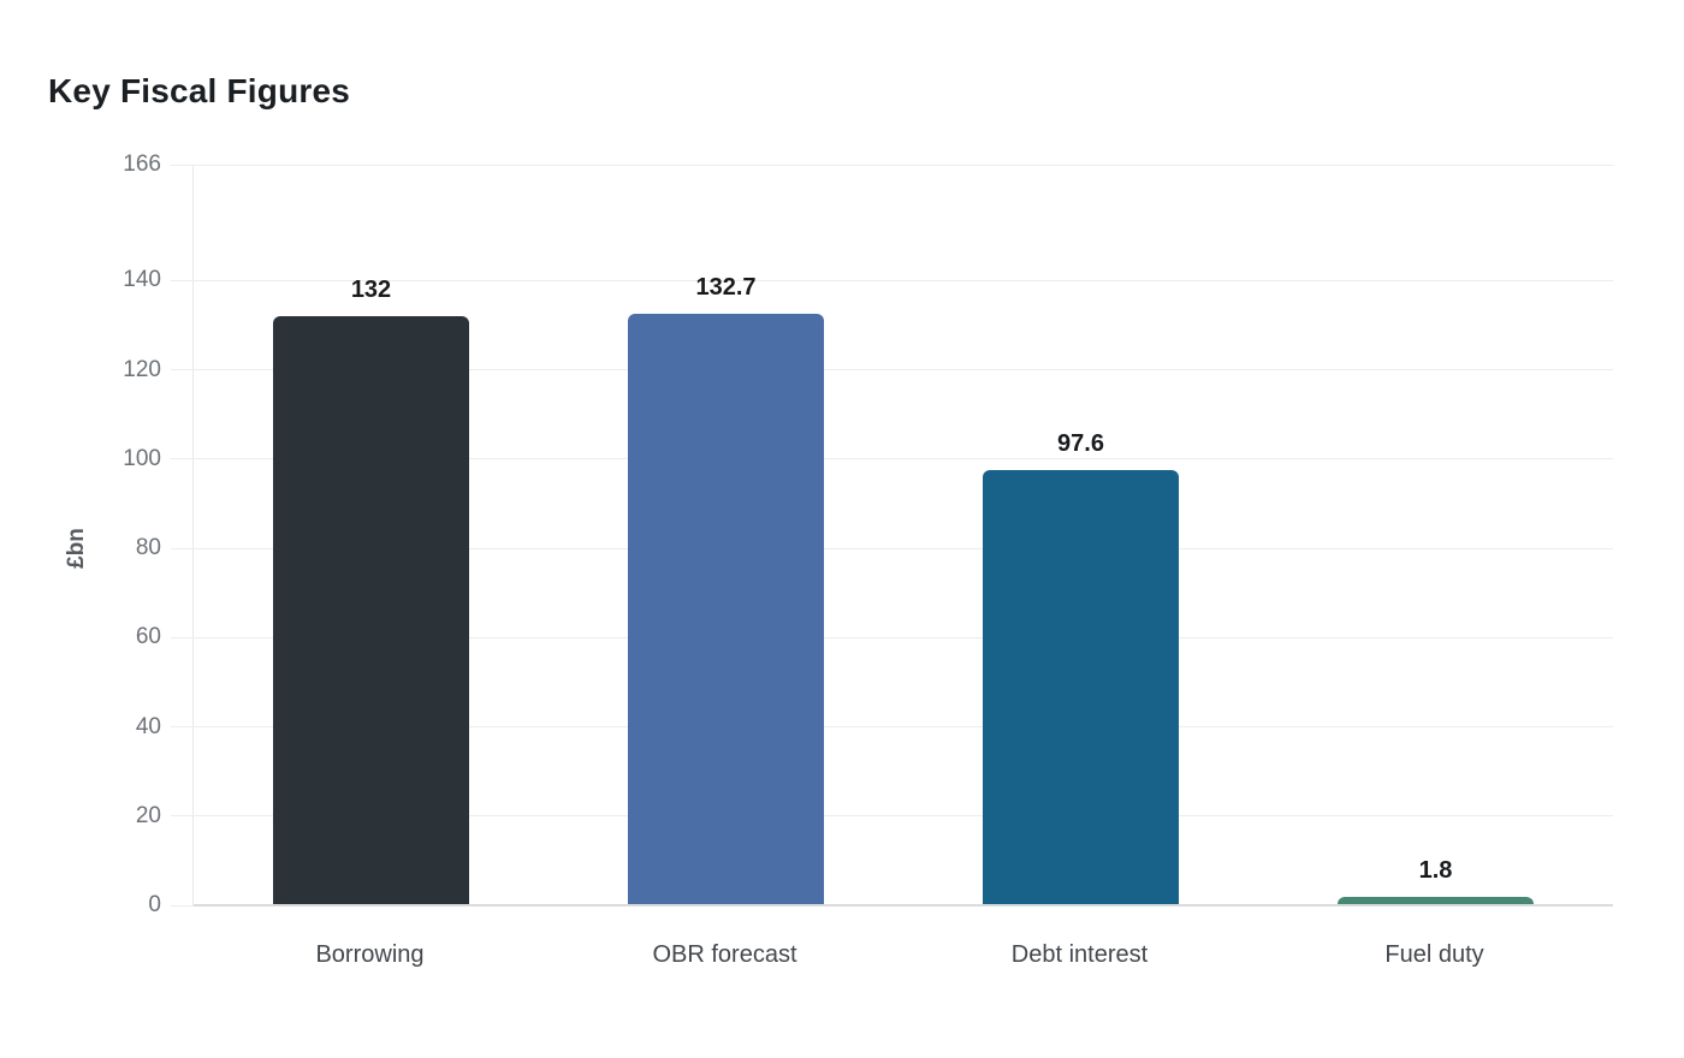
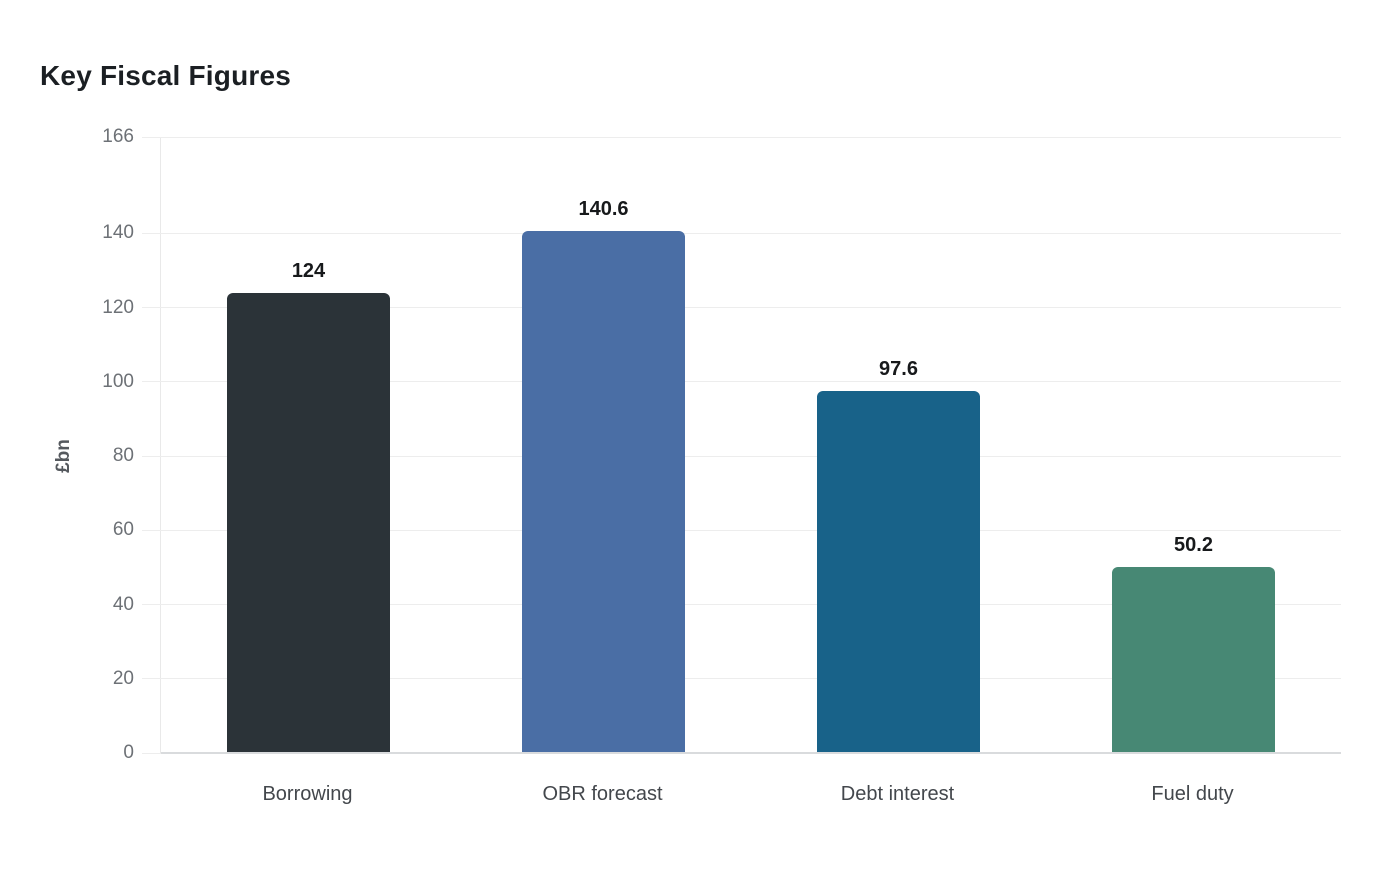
Borrowing: 132 -> 124
OBR forecast: 132.7 -> 140.6
Fuel duty: 1.8 -> 50.2
